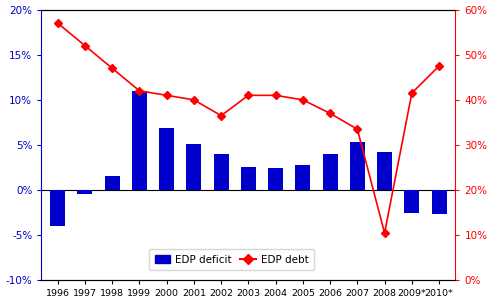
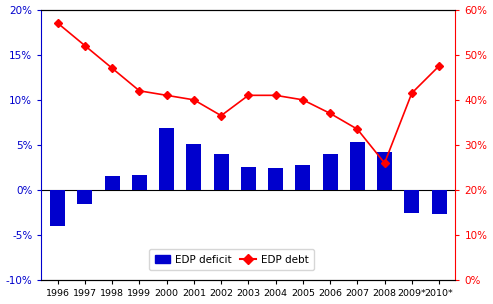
EDP deficit/1997: -0.4% -> -1.5%
EDP deficit/1999: 11.0% -> 1.7%
EDP debt/2008: 10.5% -> 26.0%
